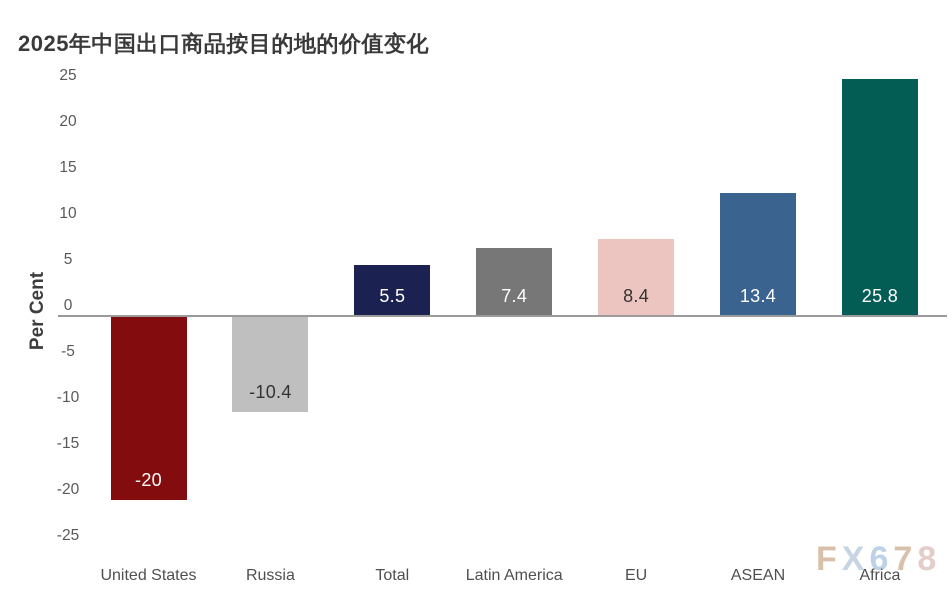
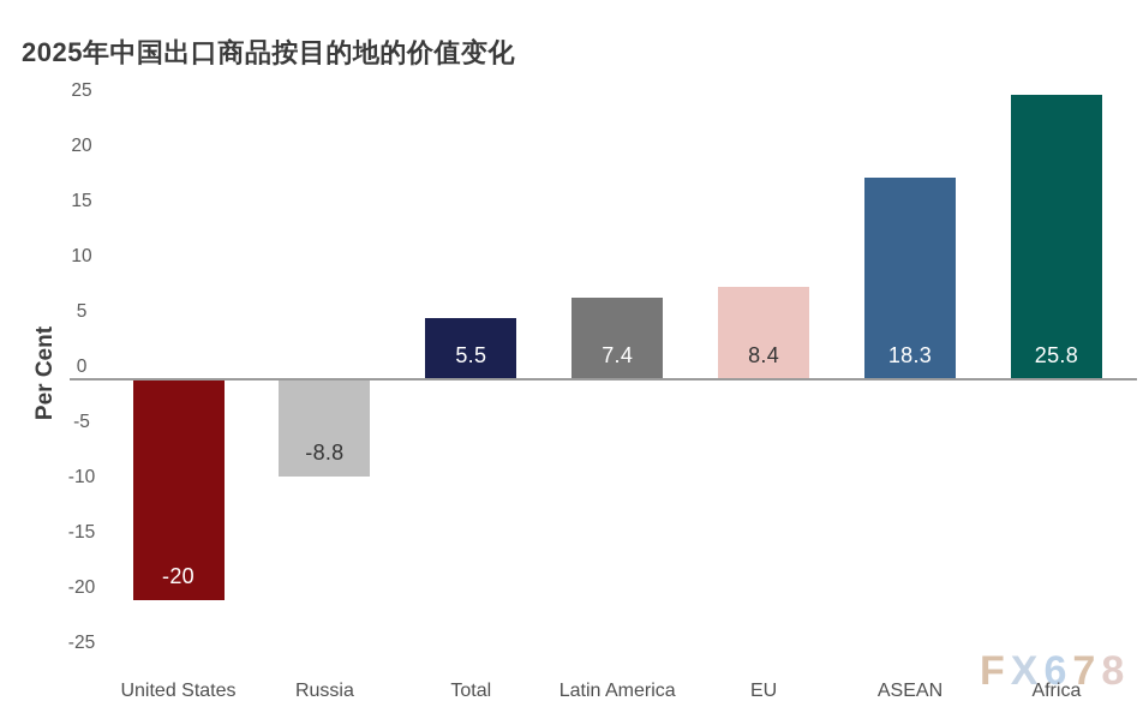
Russia: -10.4 -> -8.8
ASEAN: 13.4 -> 18.3
